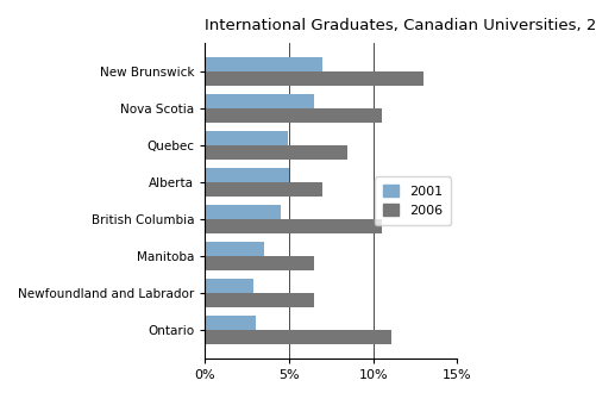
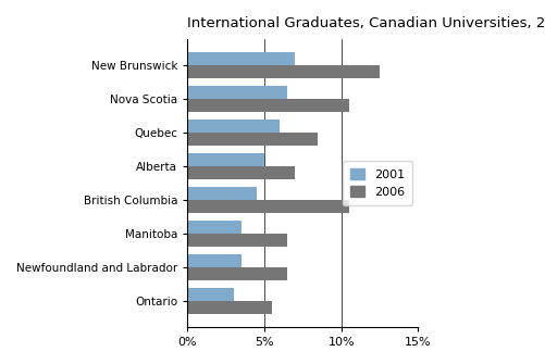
2006/New Brunswick: 13.0% -> 12.5%
2001/Quebec: 4.9% -> 6.0%
2001/Newfoundland and Labrador: 2.9% -> 3.5%
2006/Ontario: 11.1% -> 5.5%
